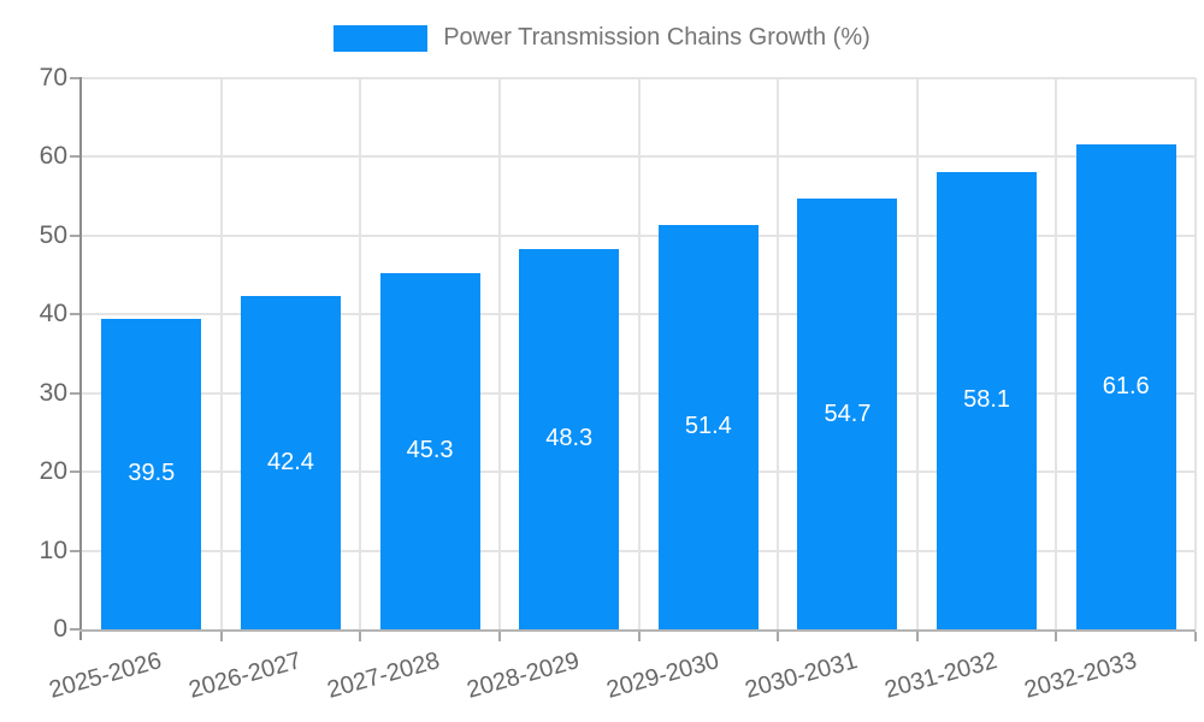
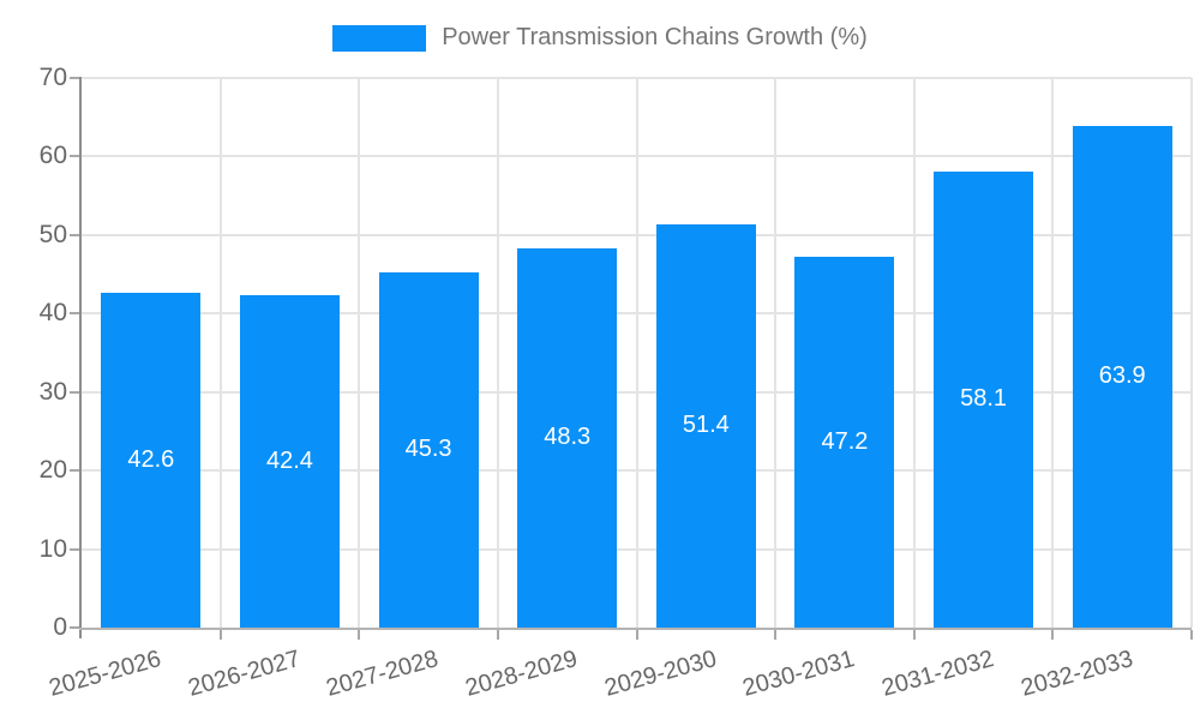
2025-2026: 39.5 -> 42.6
2030-2031: 54.7 -> 47.2
2032-2033: 61.6 -> 63.9
